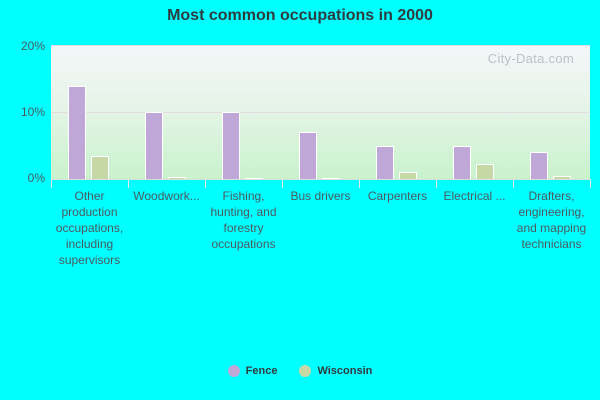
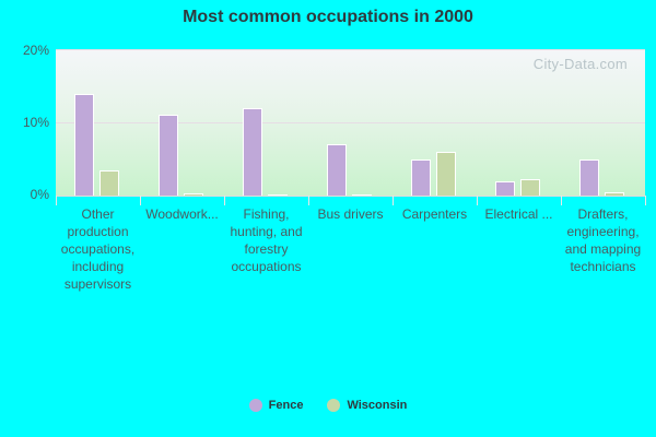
Fence/Woodwork...: 10% -> 11%
Fence/Fishing, hunting, and forestry occupations: 10% -> 12%
Wisconsin/Carpenters: 1% -> 6%
Fence/Electrical ...: 5% -> 2%
Fence/Drafters, engineering, and mapping technicians: 4% -> 5%
